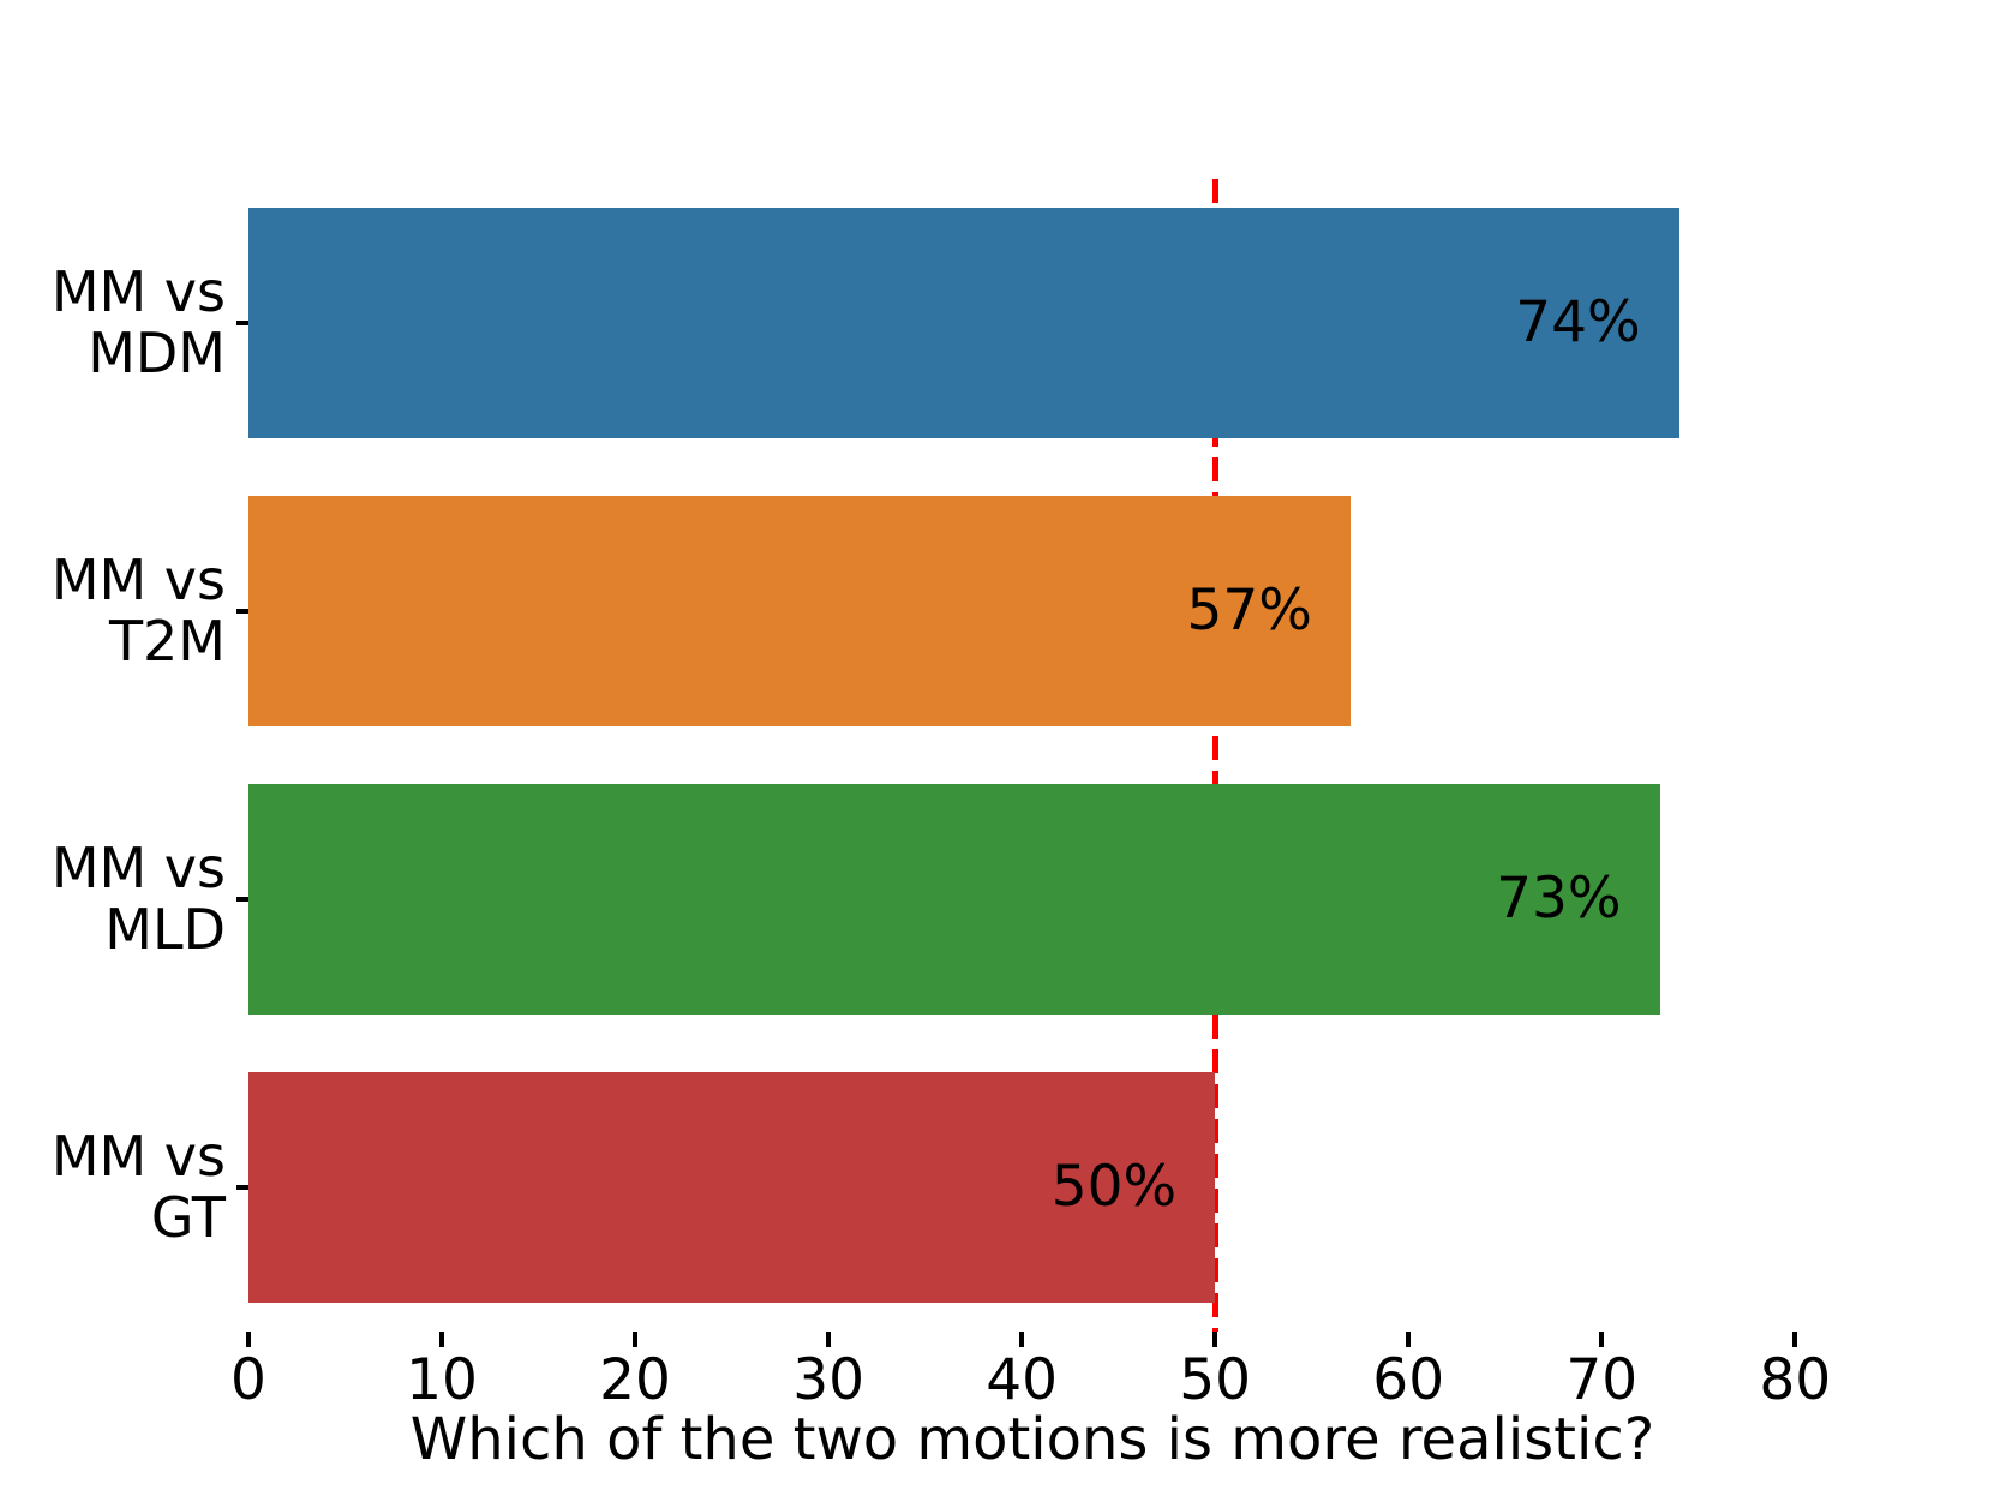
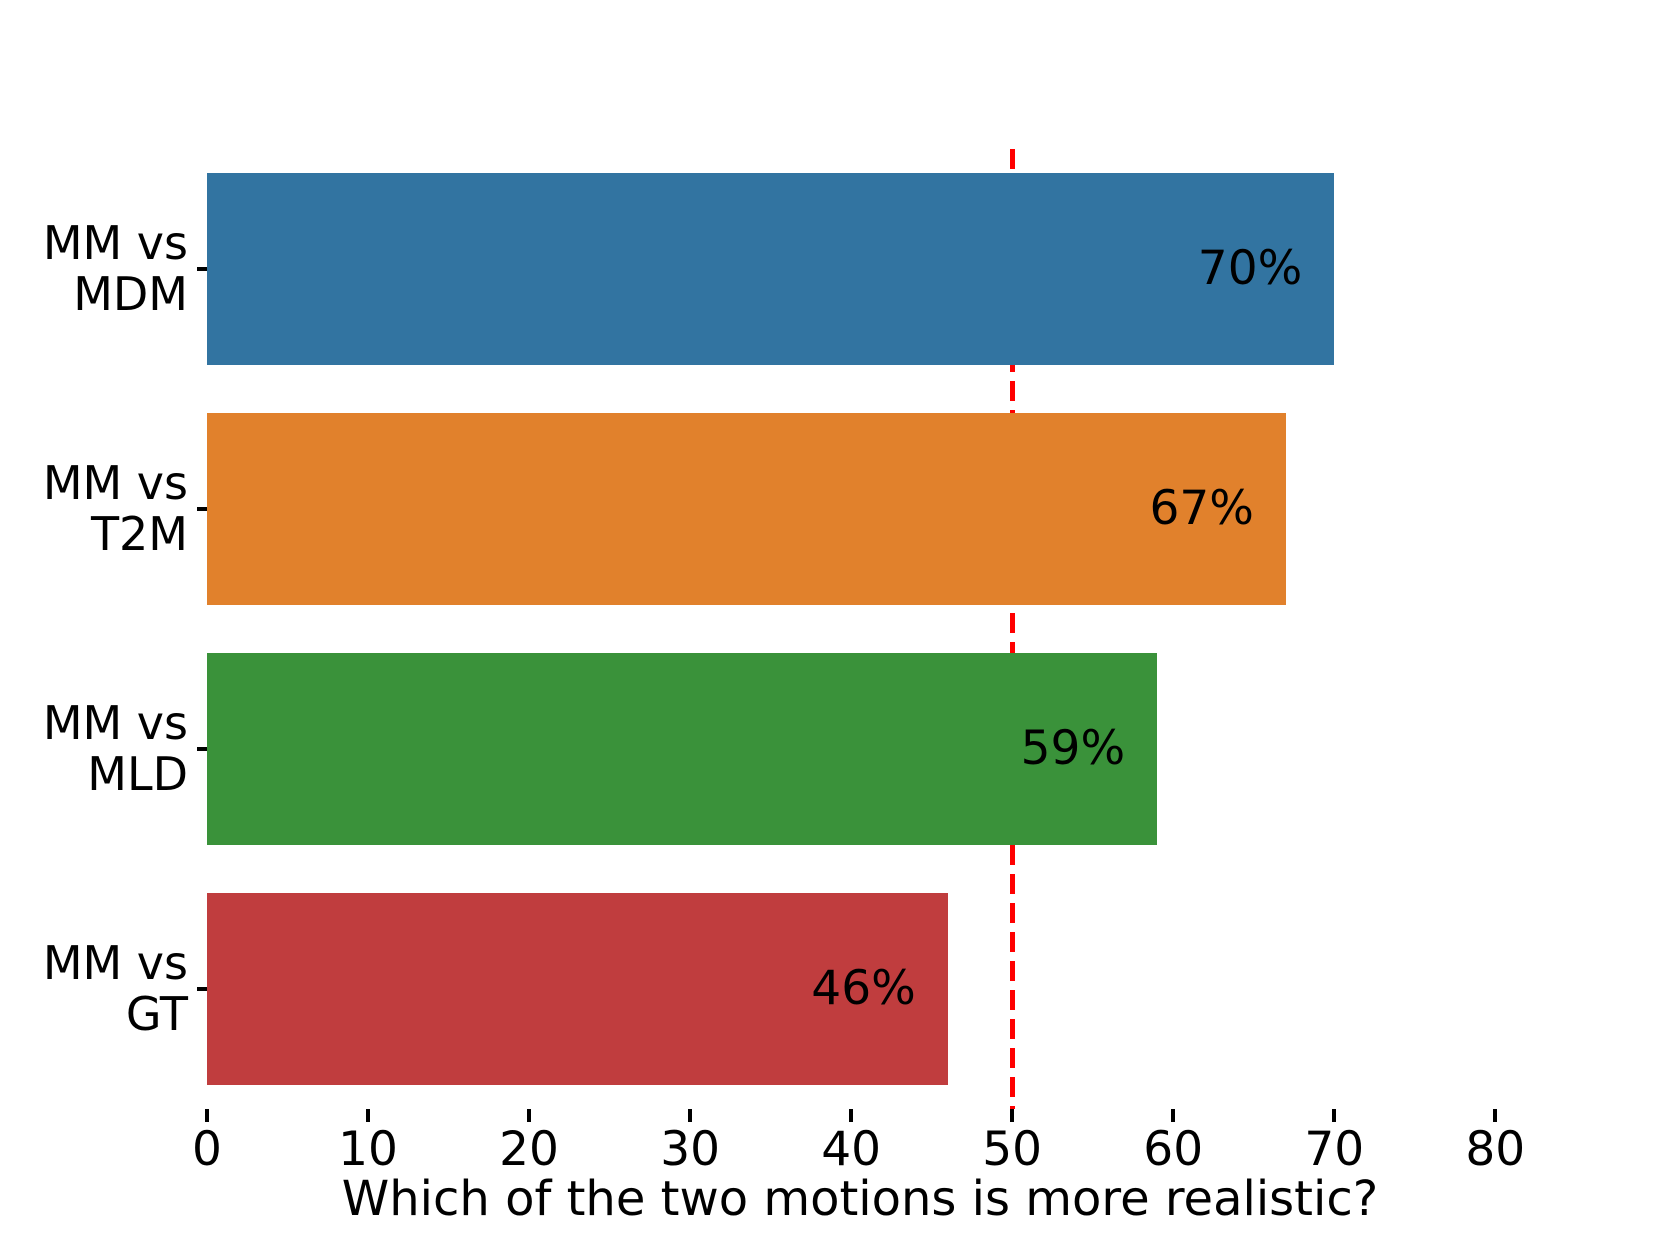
MM vs MDM: 74% -> 70%
MM vs T2M: 57% -> 67%
MM vs MLD: 73% -> 59%
MM vs GT: 50% -> 46%
